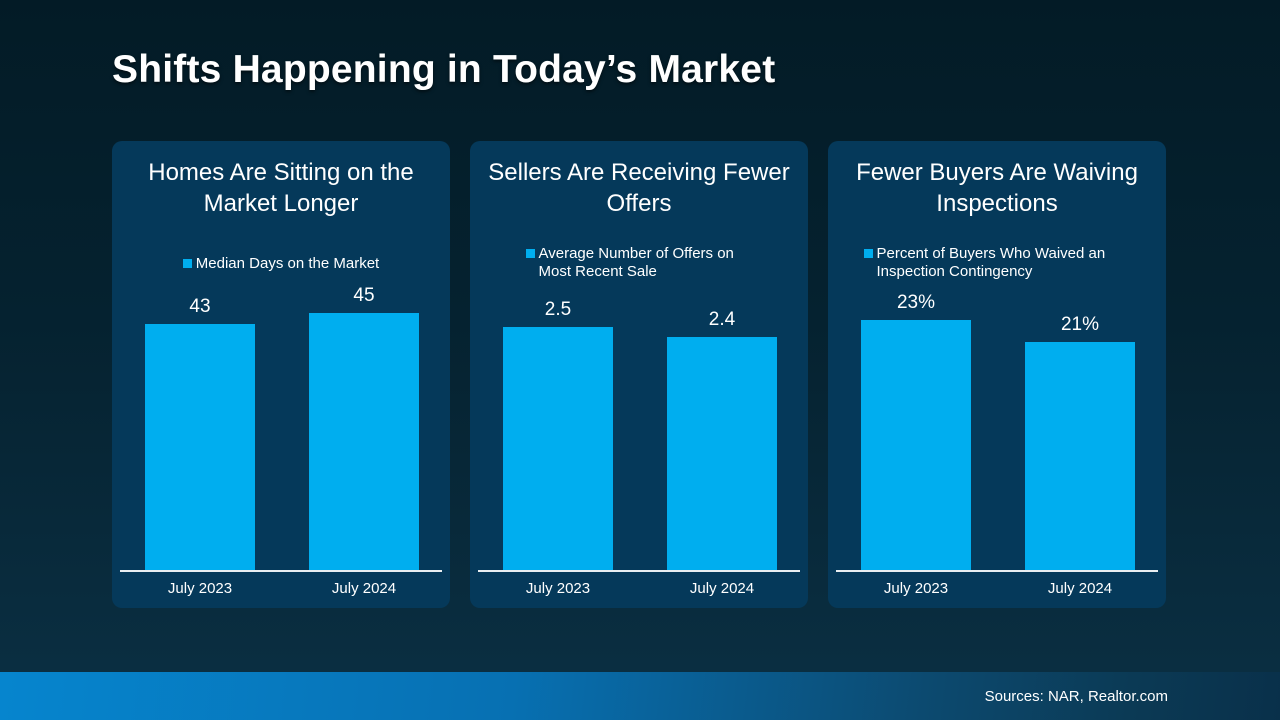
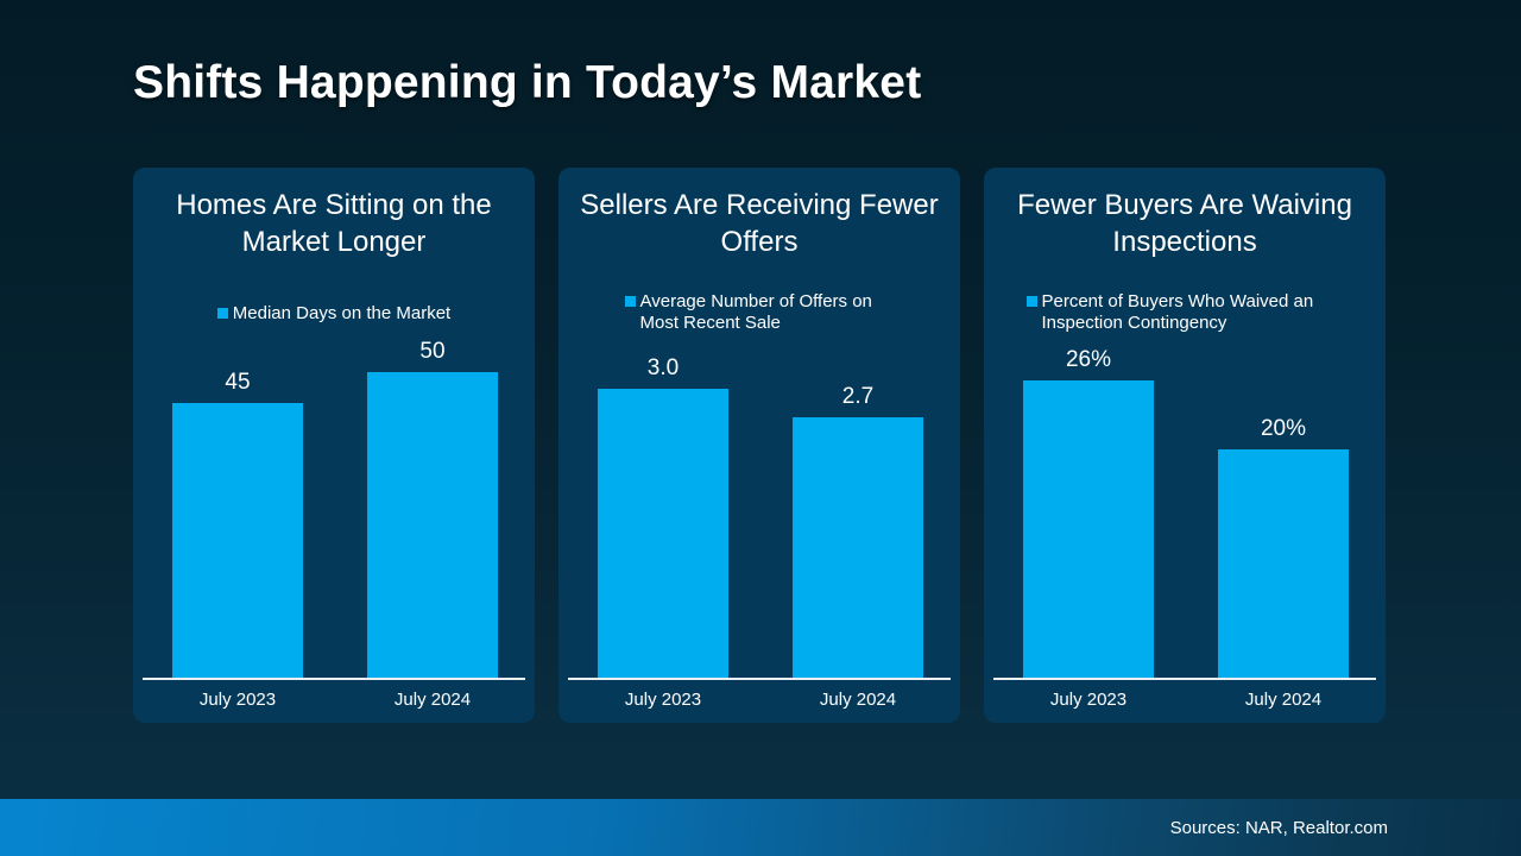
Homes Are Sitting on the Market Longer/July 2023: 43 -> 45
Homes Are Sitting on the Market Longer/July 2024: 45 -> 50
Sellers Are Receiving Fewer Offers/July 2023: 2.5 -> 3.0
Sellers Are Receiving Fewer Offers/July 2024: 2.4 -> 2.7
Fewer Buyers Are Waiving Inspections/July 2023: 23% -> 26%
Fewer Buyers Are Waiving Inspections/July 2024: 21% -> 20%
